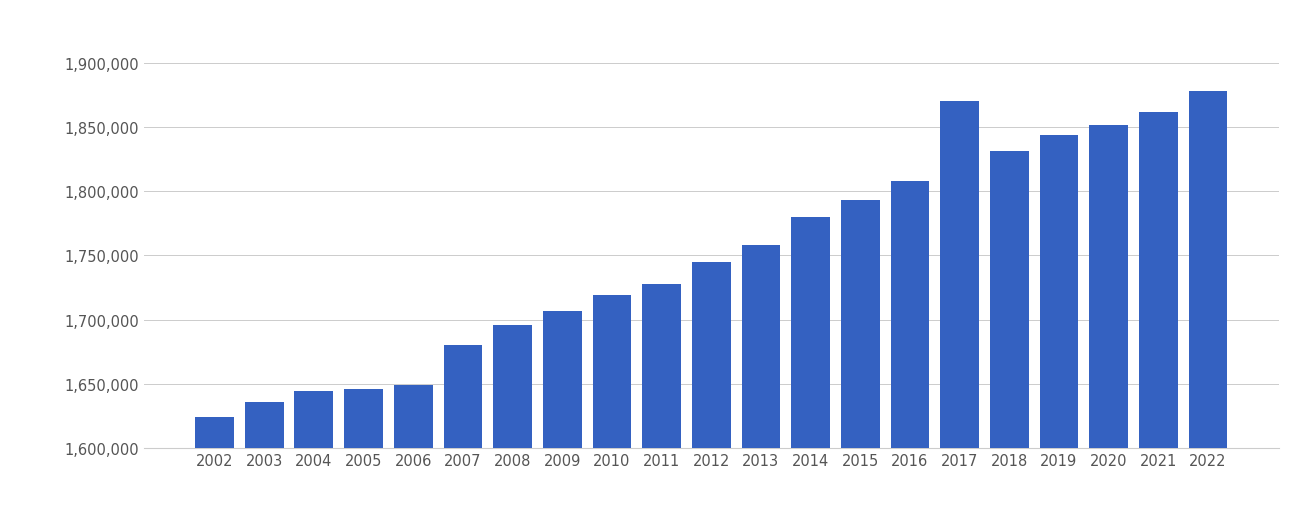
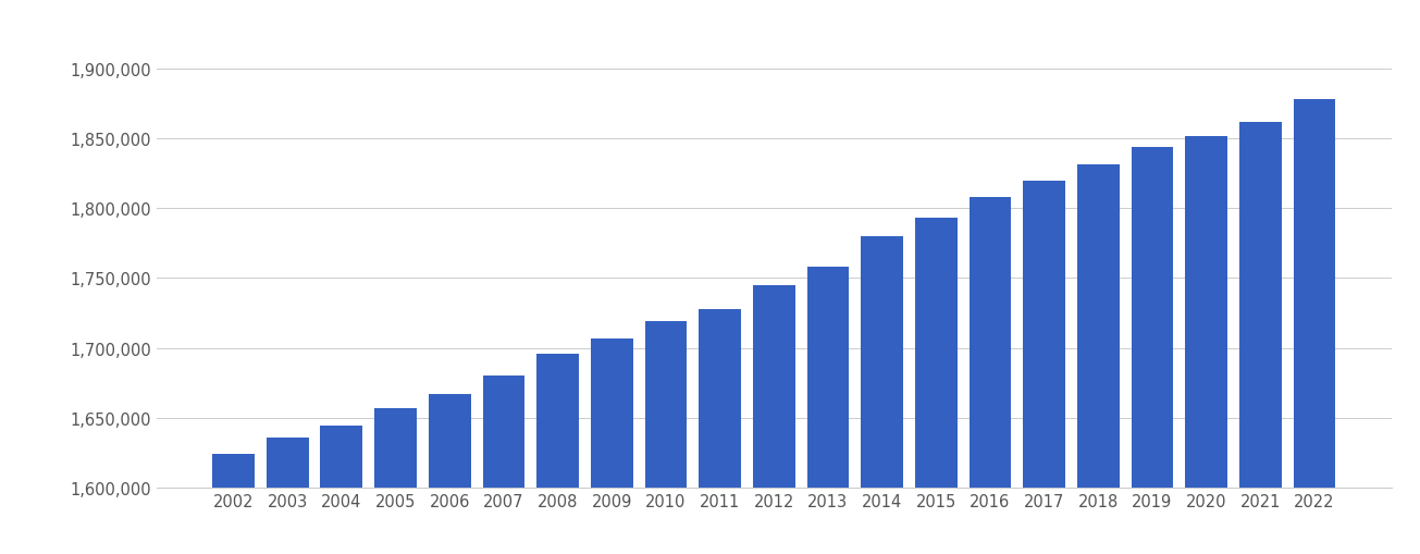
2005: 1,646,000 -> 1,657,000
2006: 1,649,000 -> 1,667,000
2017: 1,870,000 -> 1,820,000
